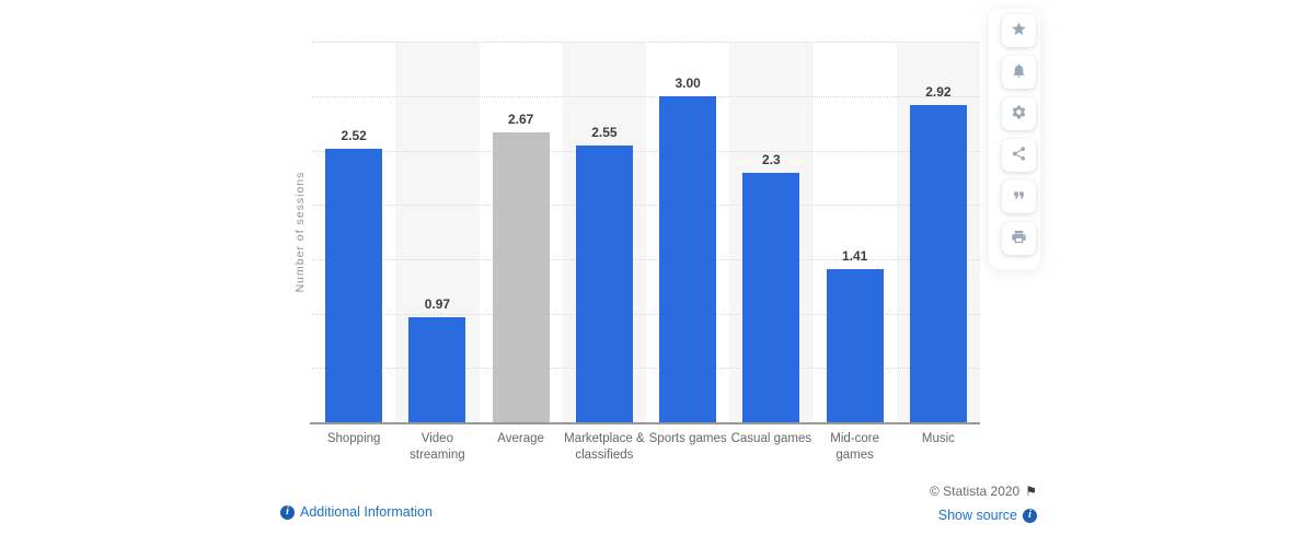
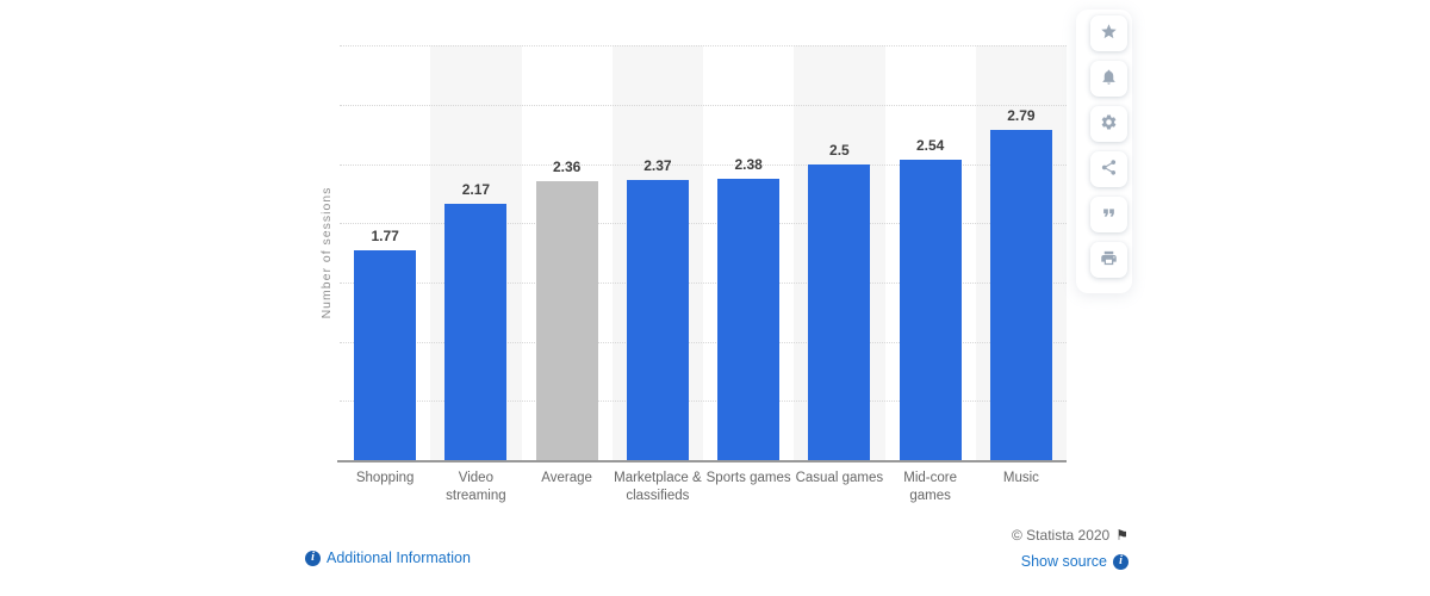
Shopping: 2.52 -> 1.77
Video streaming: 0.97 -> 2.17
Average: 2.67 -> 2.36
Marketplace & classifieds: 2.55 -> 2.37
Sports games: 3.00 -> 2.38
Casual games: 2.3 -> 2.5
Mid-core games: 1.41 -> 2.54
Music: 2.92 -> 2.79
